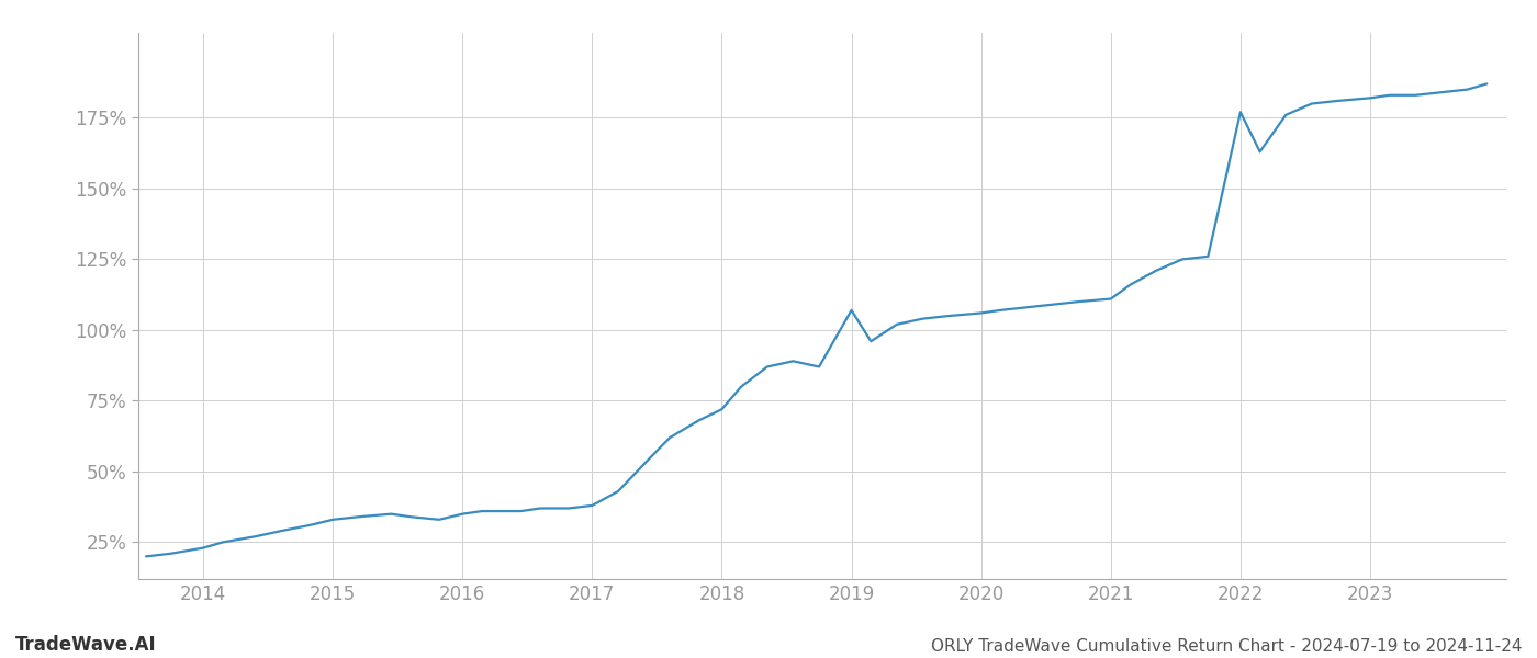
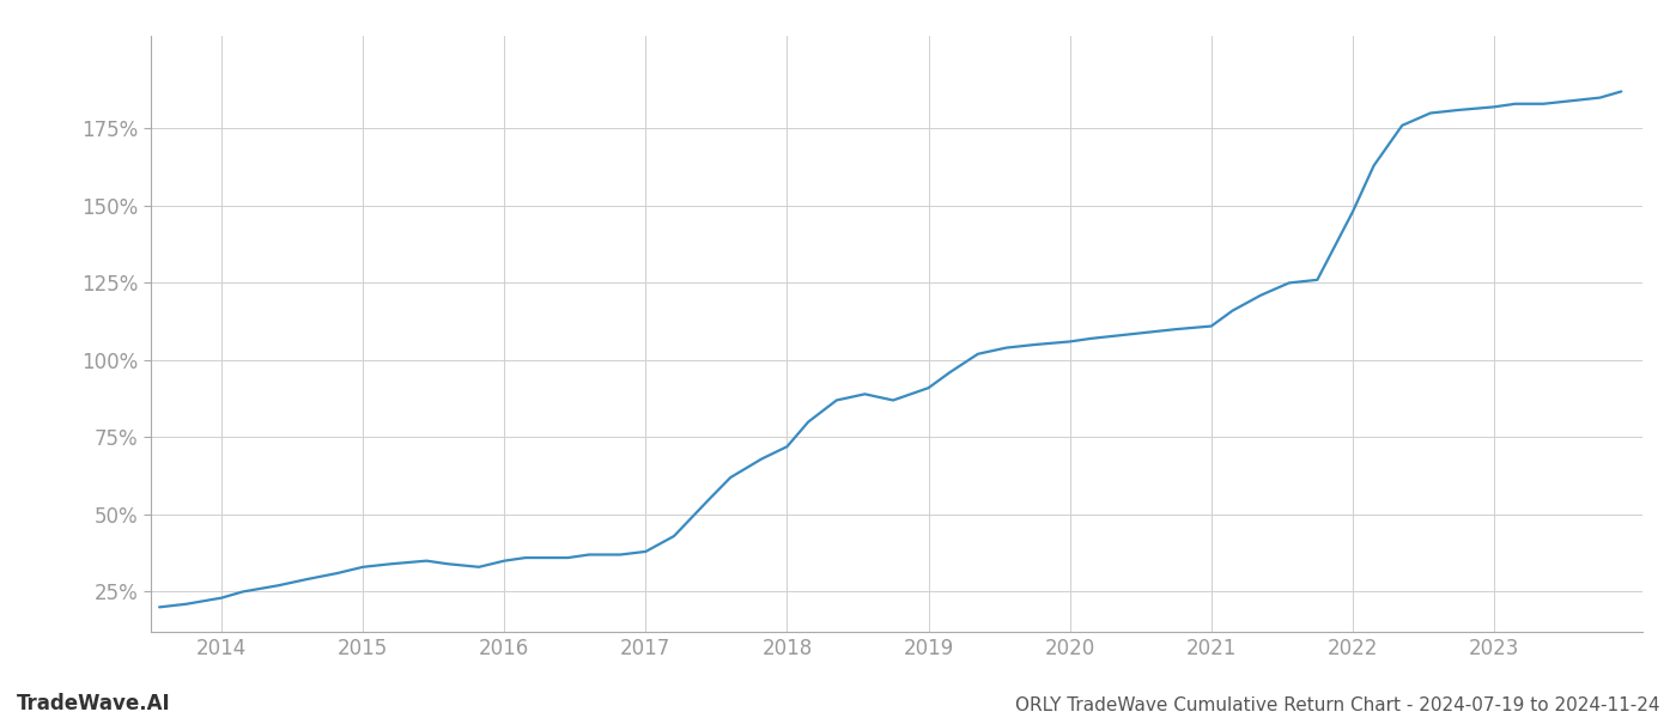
2019: 107% -> 91%
2022: 177% -> 148%
